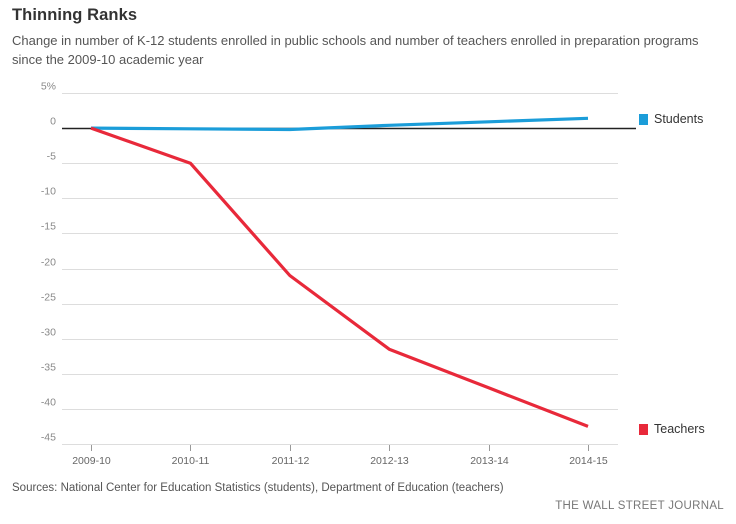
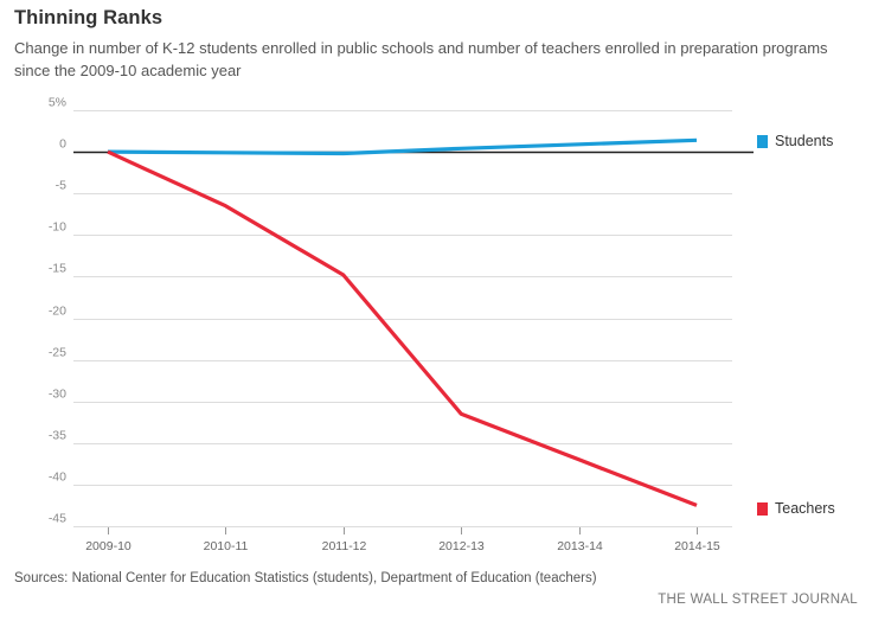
Teachers/2010-11: -5% -> -6%
Teachers/2011-12: -21% -> -15%
